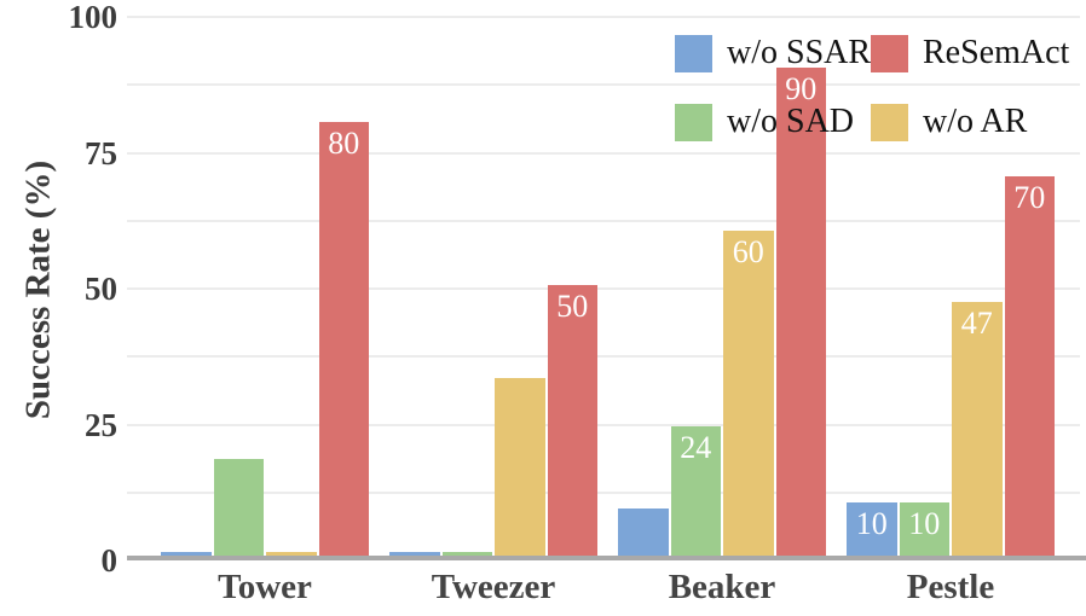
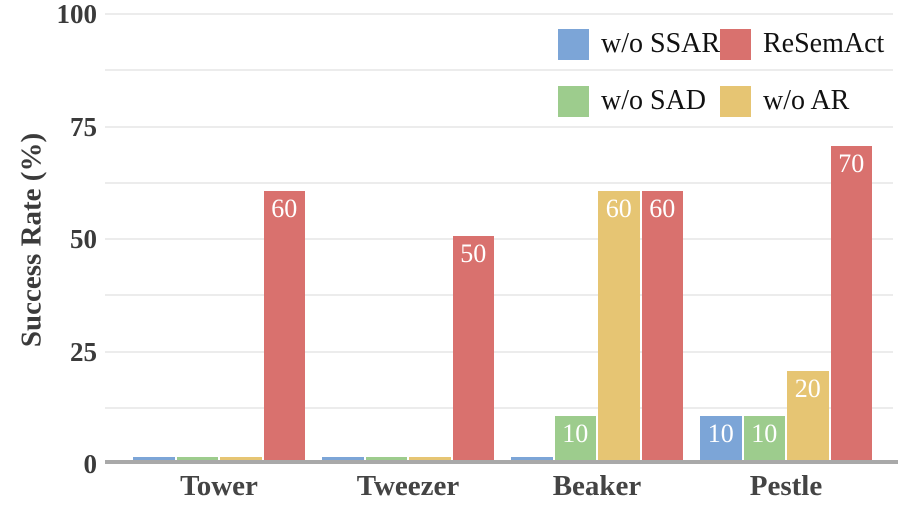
w/o SAD/Tower: 18 -> 1
ReSemAct/Tower: 80 -> 60
w/o AR/Tweezer: 33 -> 1
w/o SSAR/Beaker: 9 -> 1
w/o SAD/Beaker: 24 -> 10
ReSemAct/Beaker: 90 -> 60
w/o AR/Pestle: 47 -> 20
